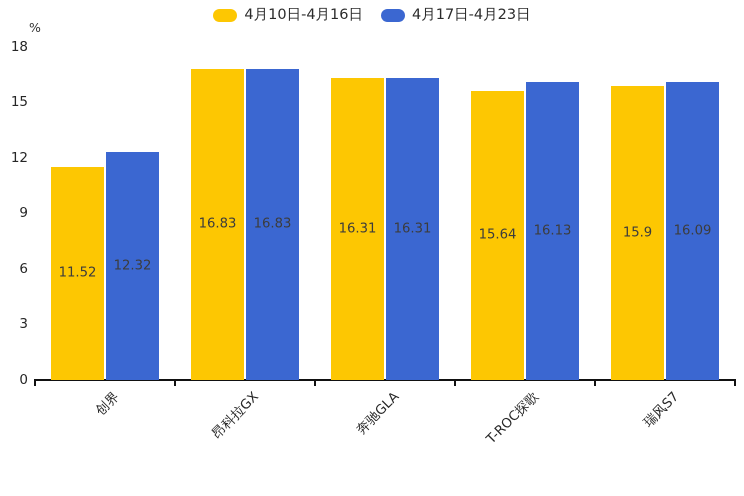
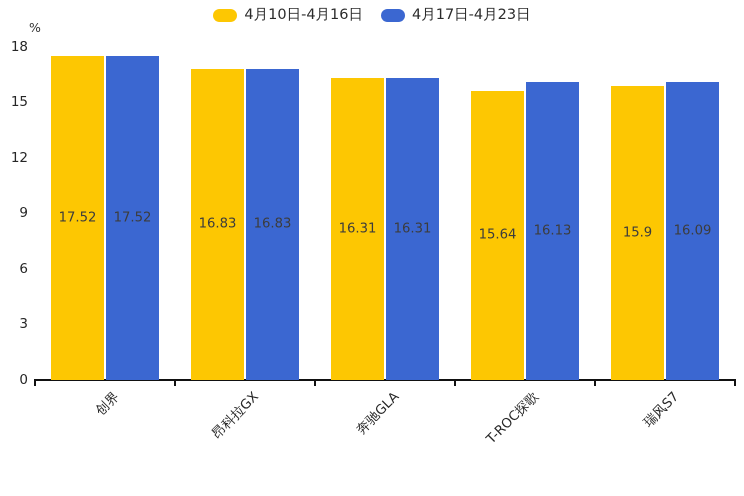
4月10日-4月16日/创界: 11.52 -> 17.52
4月17日-4月23日/创界: 12.32 -> 17.52
